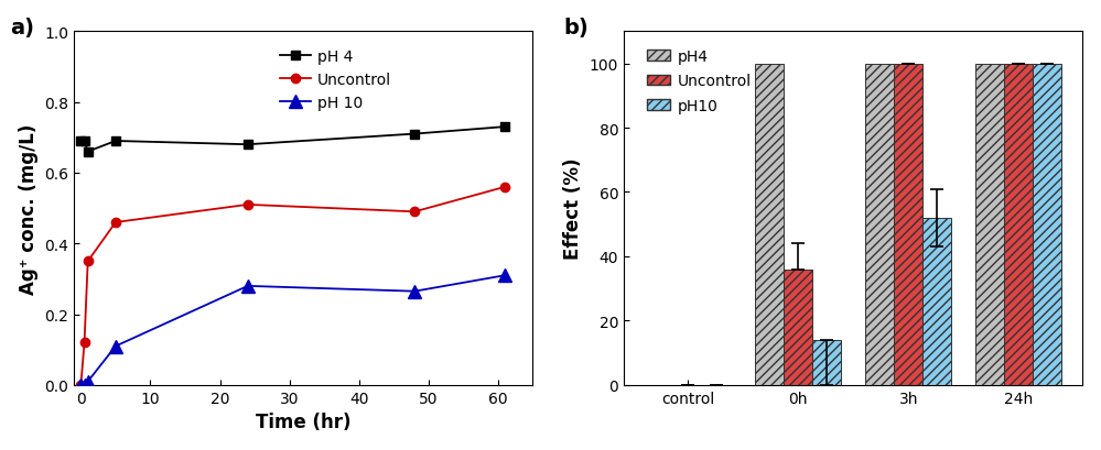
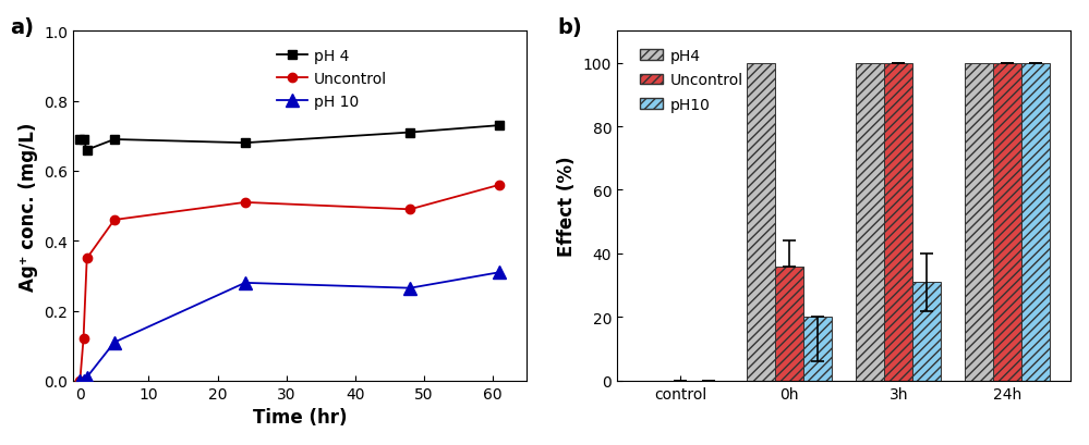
pH10/0h: 14 -> 20
pH10/3h: 52 -> 31
